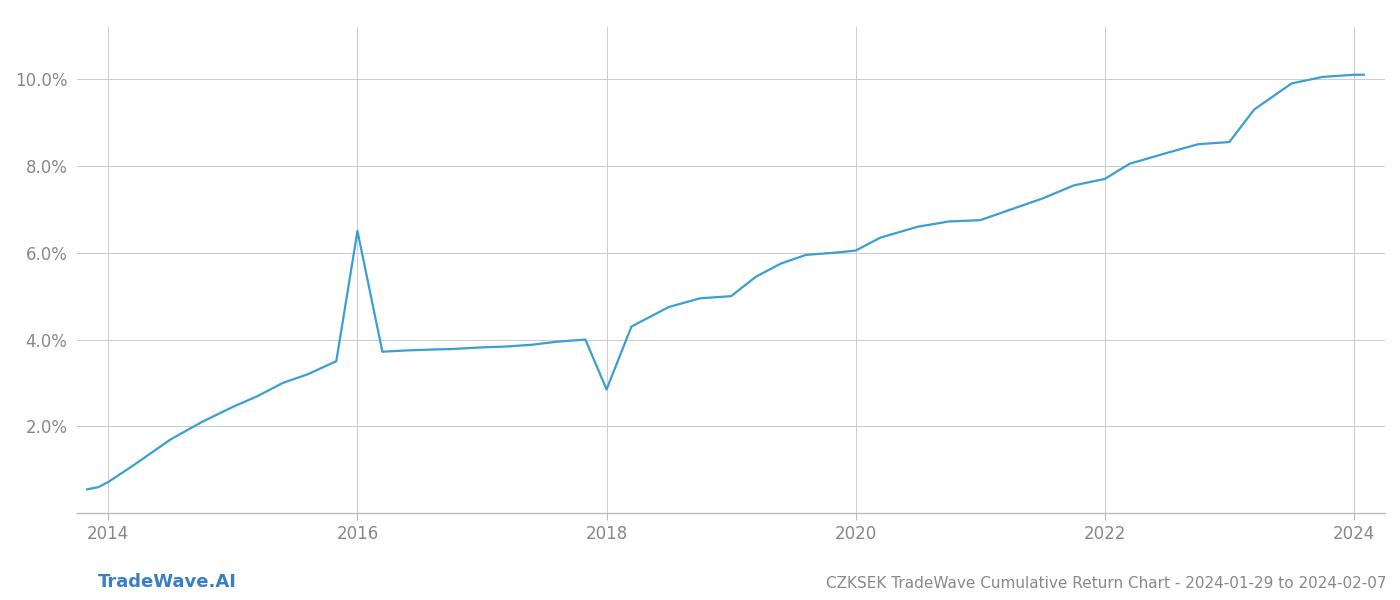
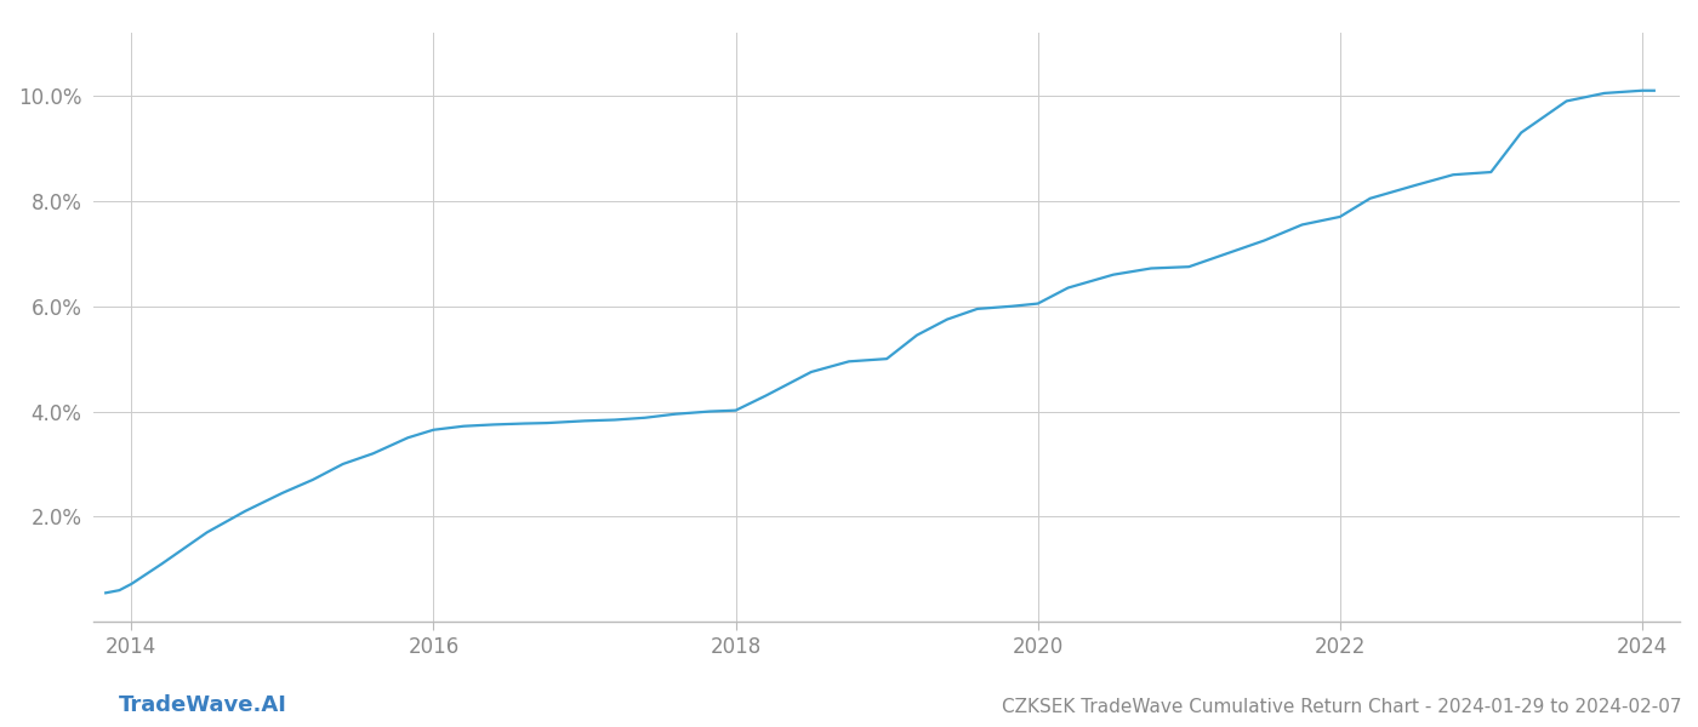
2016: 6.50% -> 3.65%
2018: 2.85% -> 4.02%
